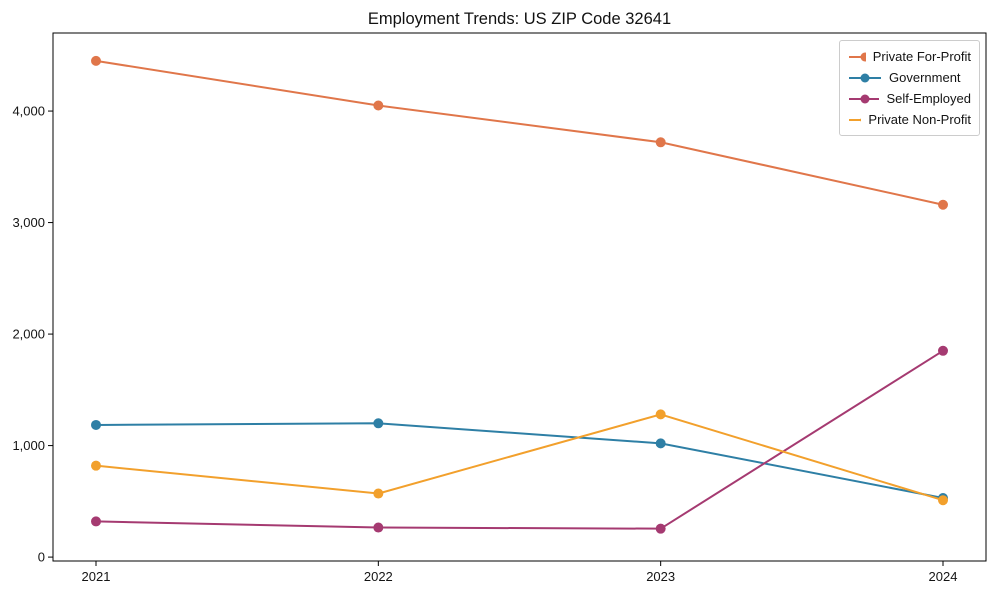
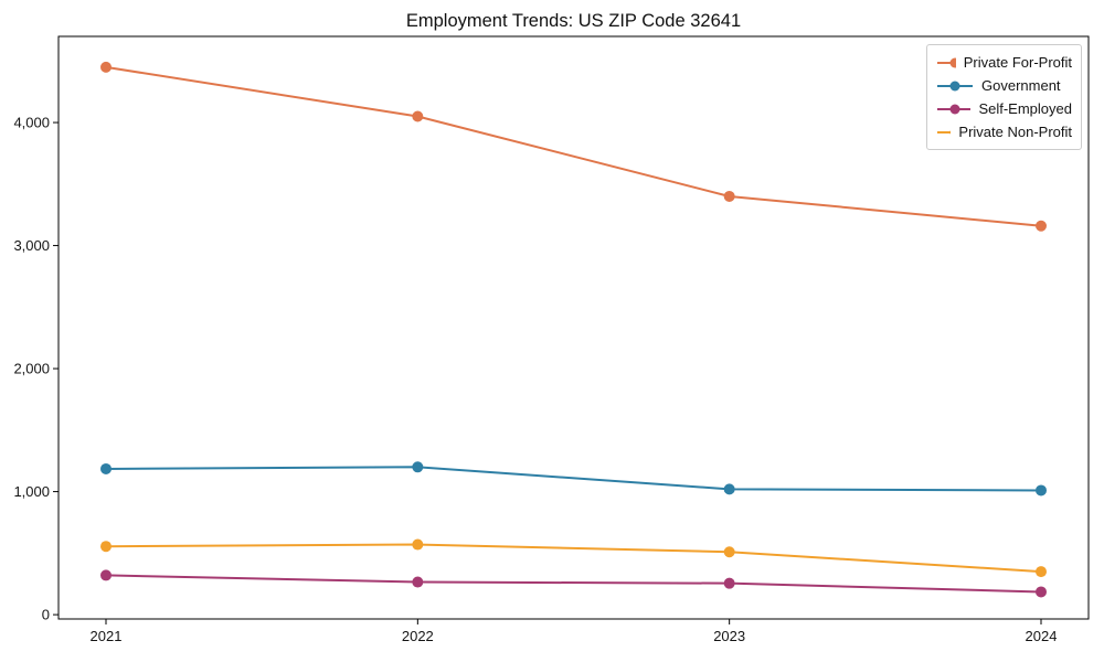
Private Non-Profit/2021: 820 -> 560
Private For-Profit/2023: 3720 -> 3400
Private Non-Profit/2023: 1280 -> 510
Government/2024: 530 -> 1010
Self-Employed/2024: 1850 -> 180
Private Non-Profit/2024: 510 -> 350
